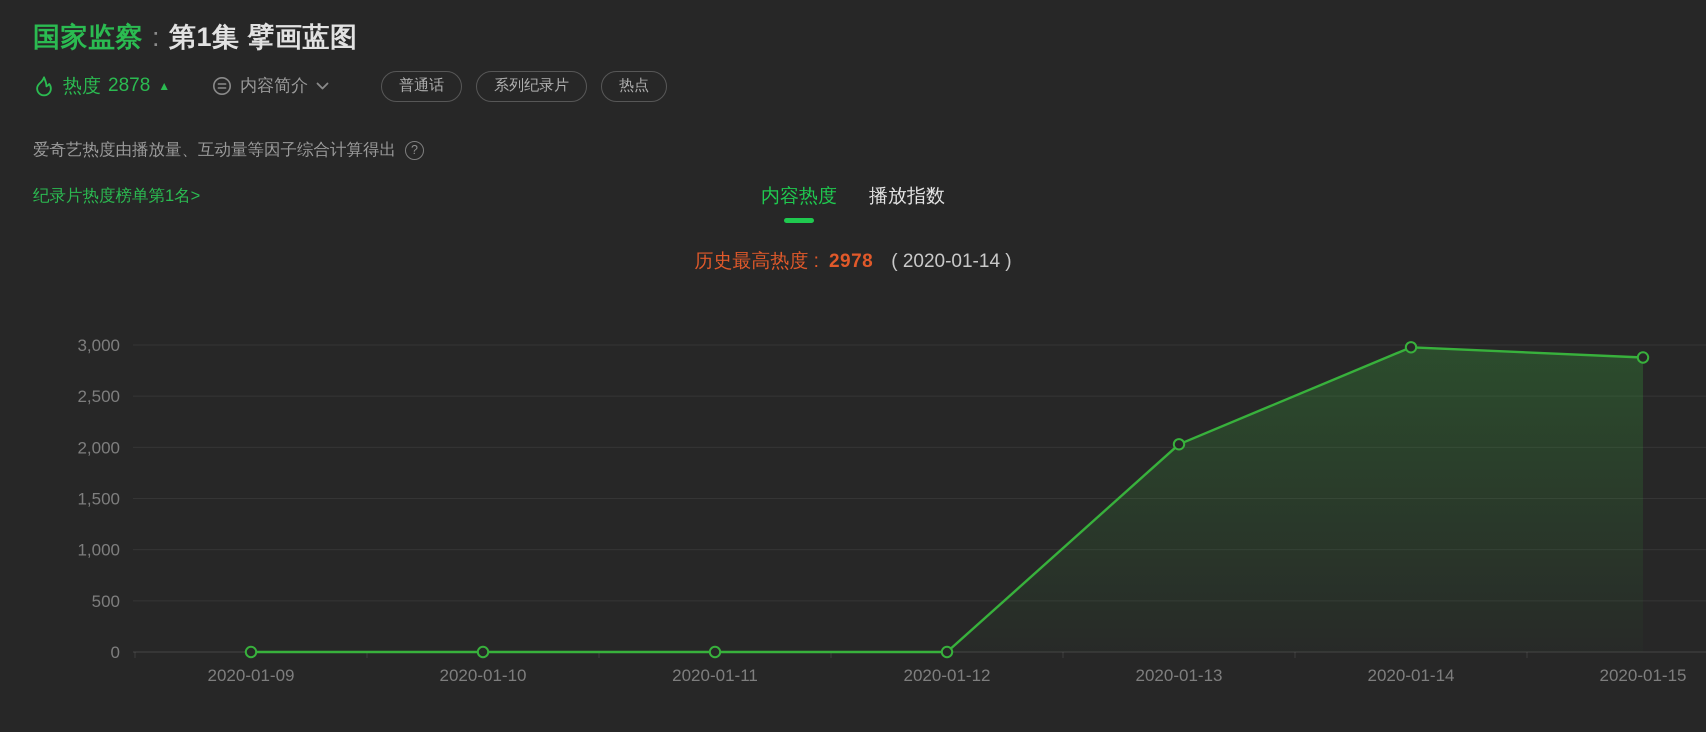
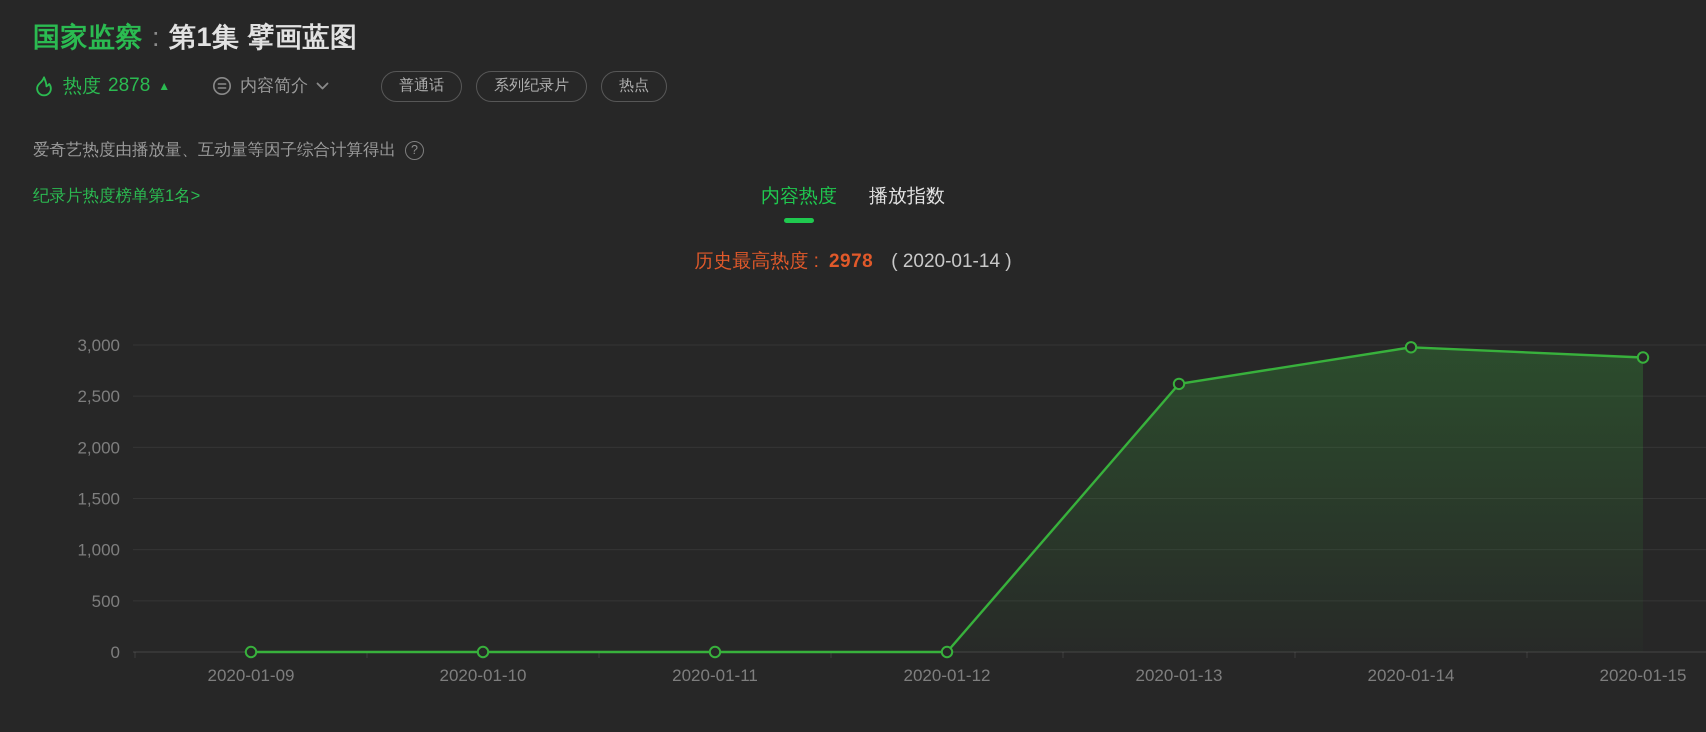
2020-01-13: 2030 -> 2620
